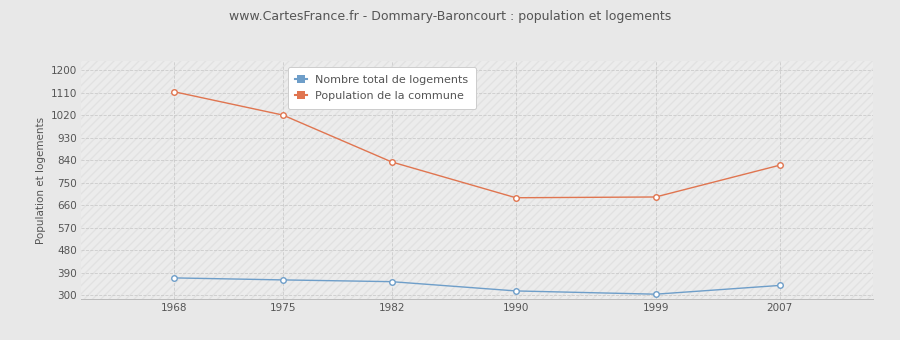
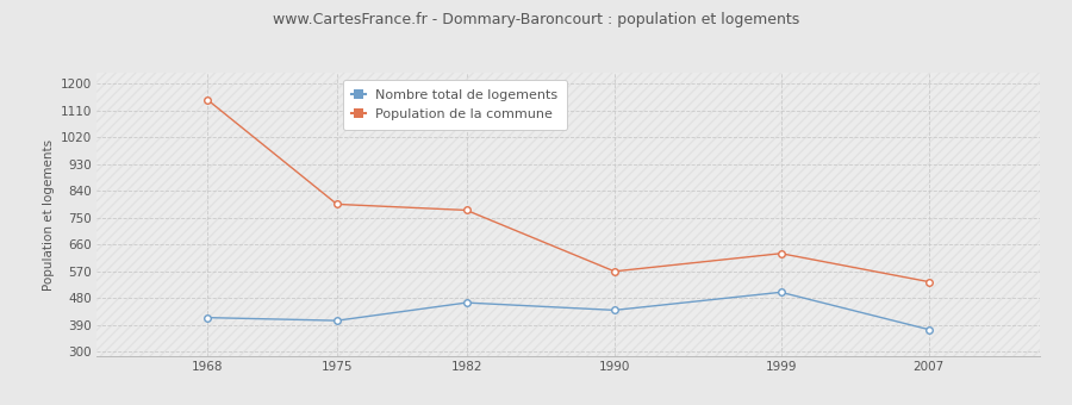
Nombre total de logements/1968: 370 -> 415
Population de la commune/1968: 1113 -> 1145
Nombre total de logements/1975: 362 -> 405
Population de la commune/1975: 1020 -> 795
Nombre total de logements/1982: 355 -> 465
Population de la commune/1982: 833 -> 775
Nombre total de logements/1990: 318 -> 440
Population de la commune/1990: 690 -> 570
Nombre total de logements/1999: 305 -> 500
Population de la commune/1999: 693 -> 630
Nombre total de logements/2007: 340 -> 375
Population de la commune/2007: 820 -> 535
